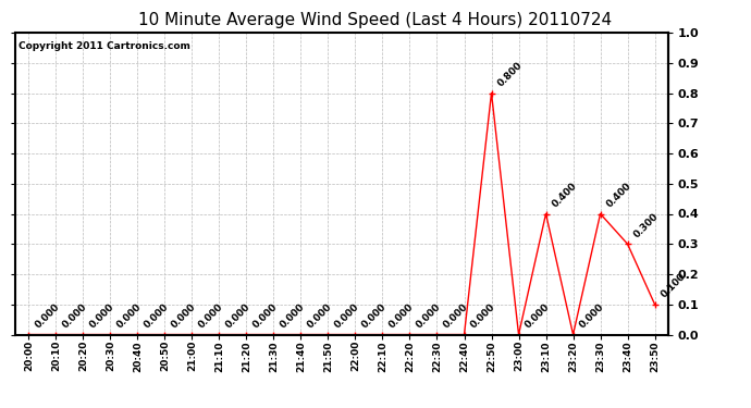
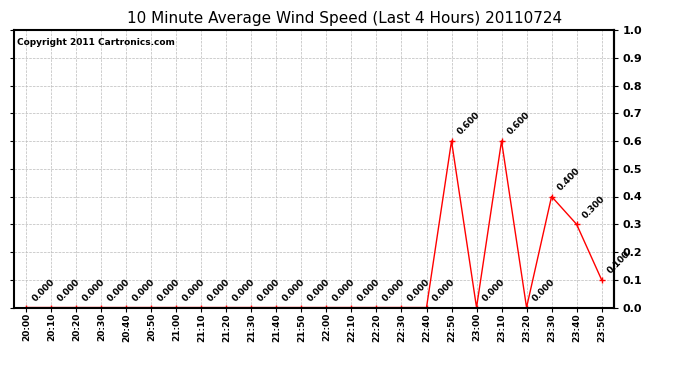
22:50: 0.800 -> 0.600
23:10: 0.400 -> 0.600
